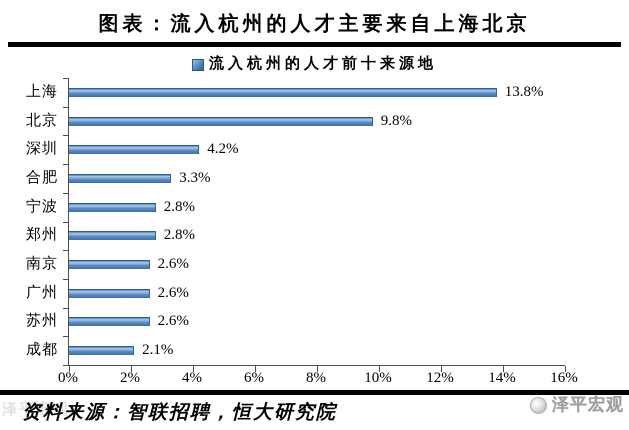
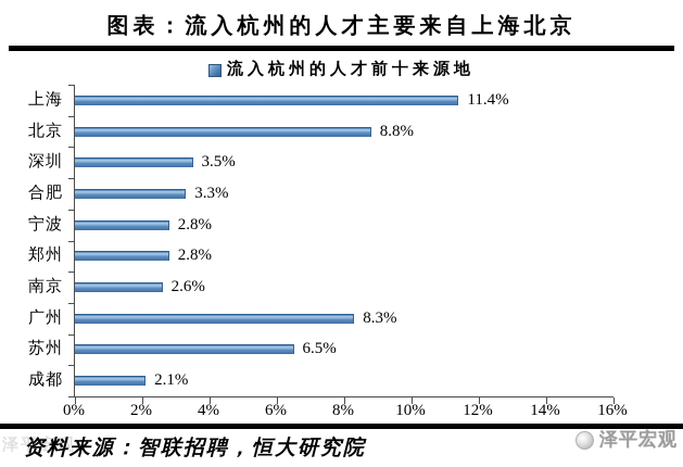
上海: 13.8% -> 11.4%
北京: 9.8% -> 8.8%
深圳: 4.2% -> 3.5%
广州: 2.6% -> 8.3%
苏州: 2.6% -> 6.5%
